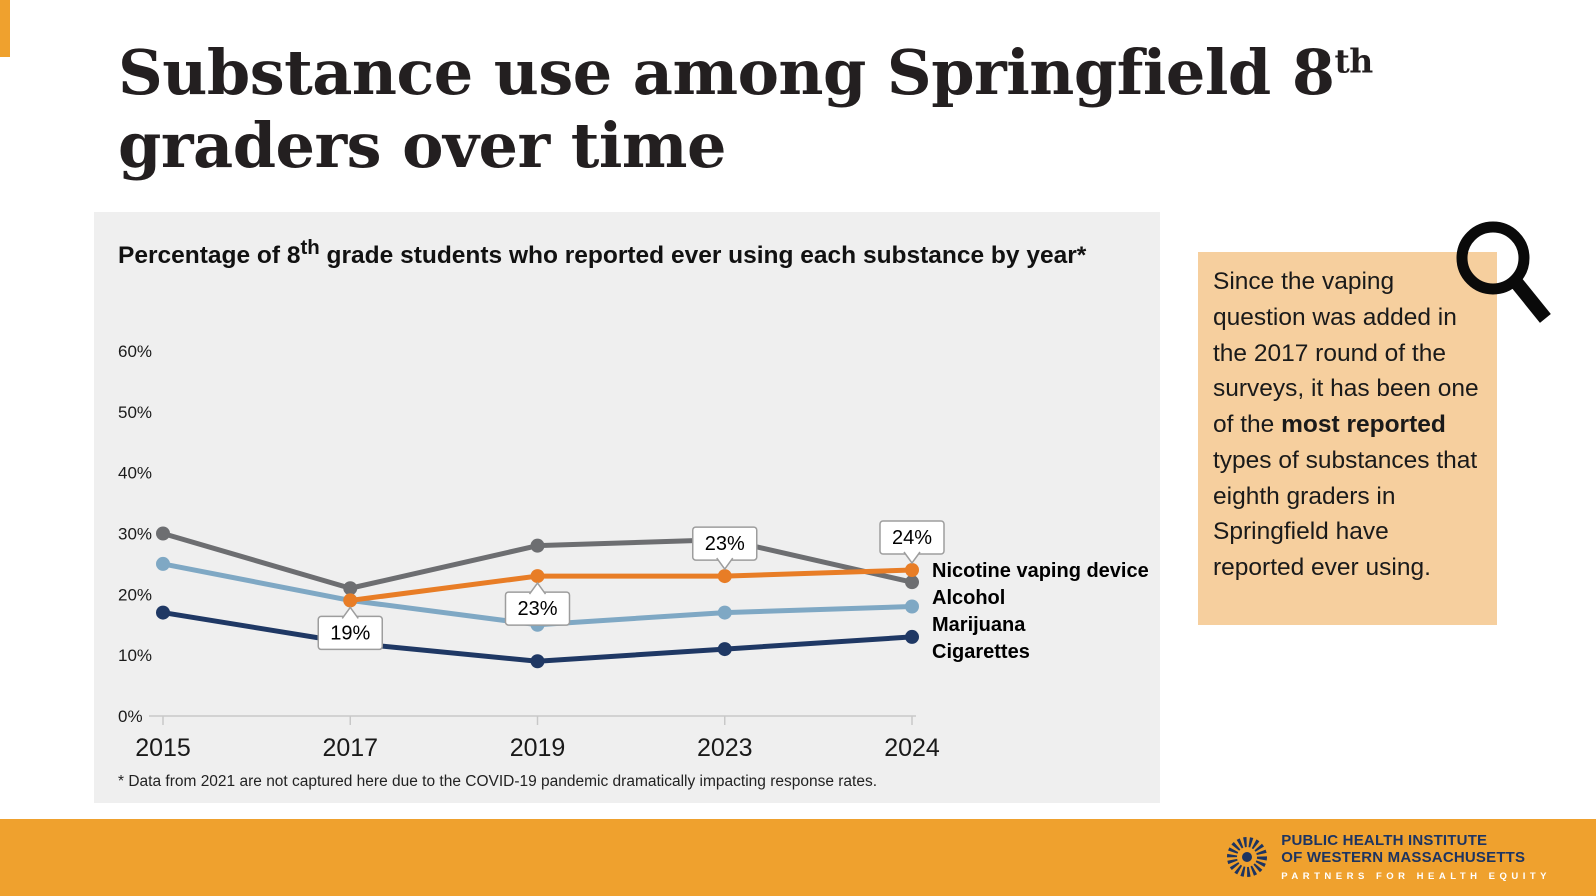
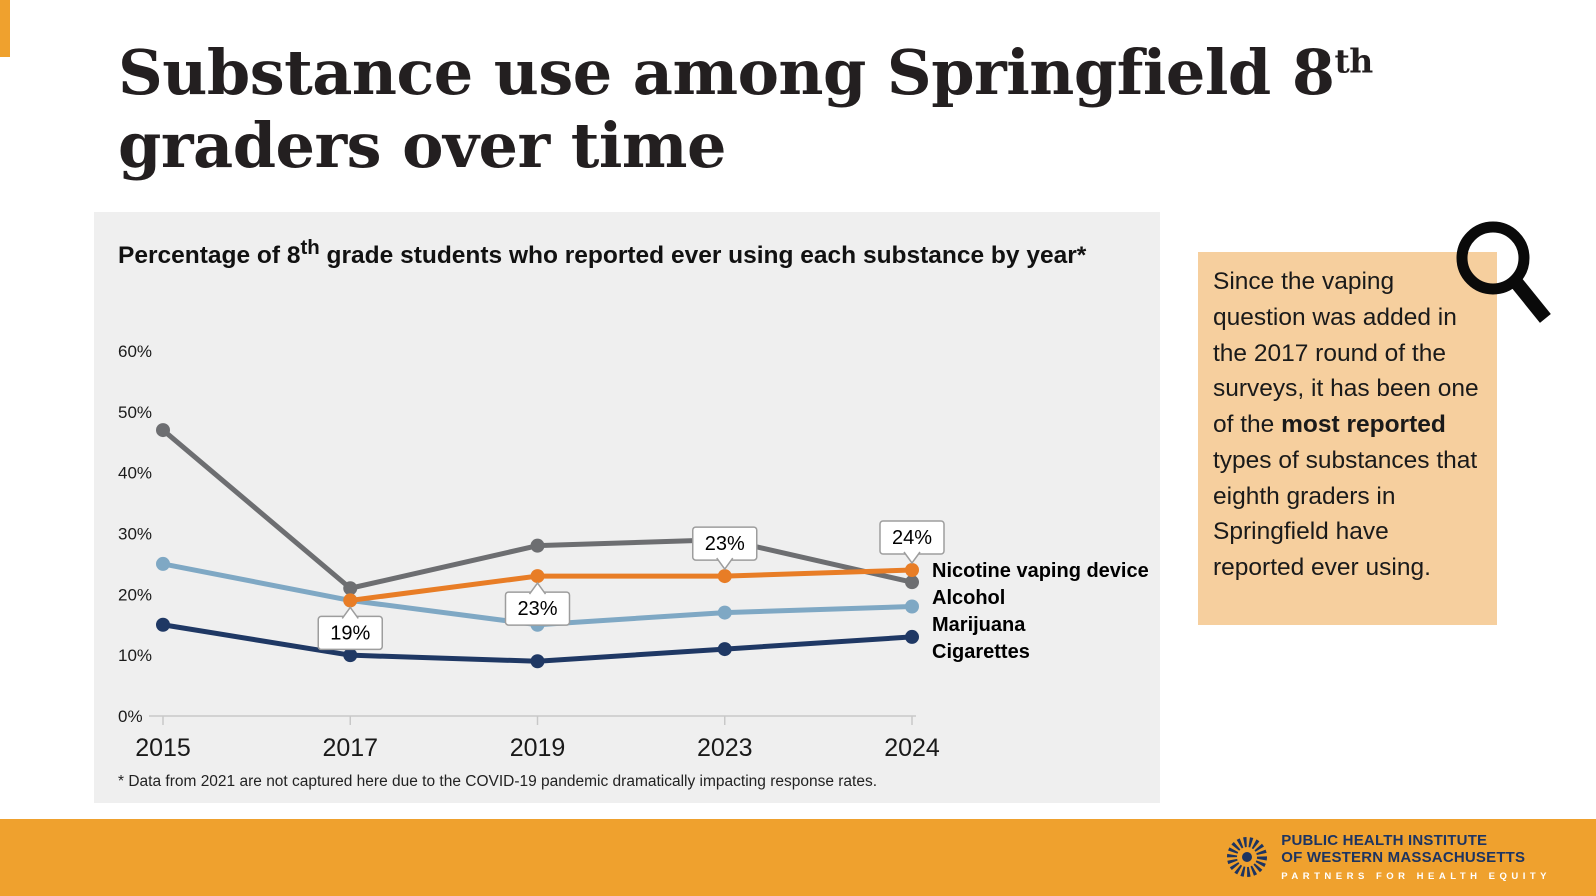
Alcohol/2015: 30% -> 47%
Cigarettes/2015: 17% -> 15%
Cigarettes/2017: 12% -> 10%
